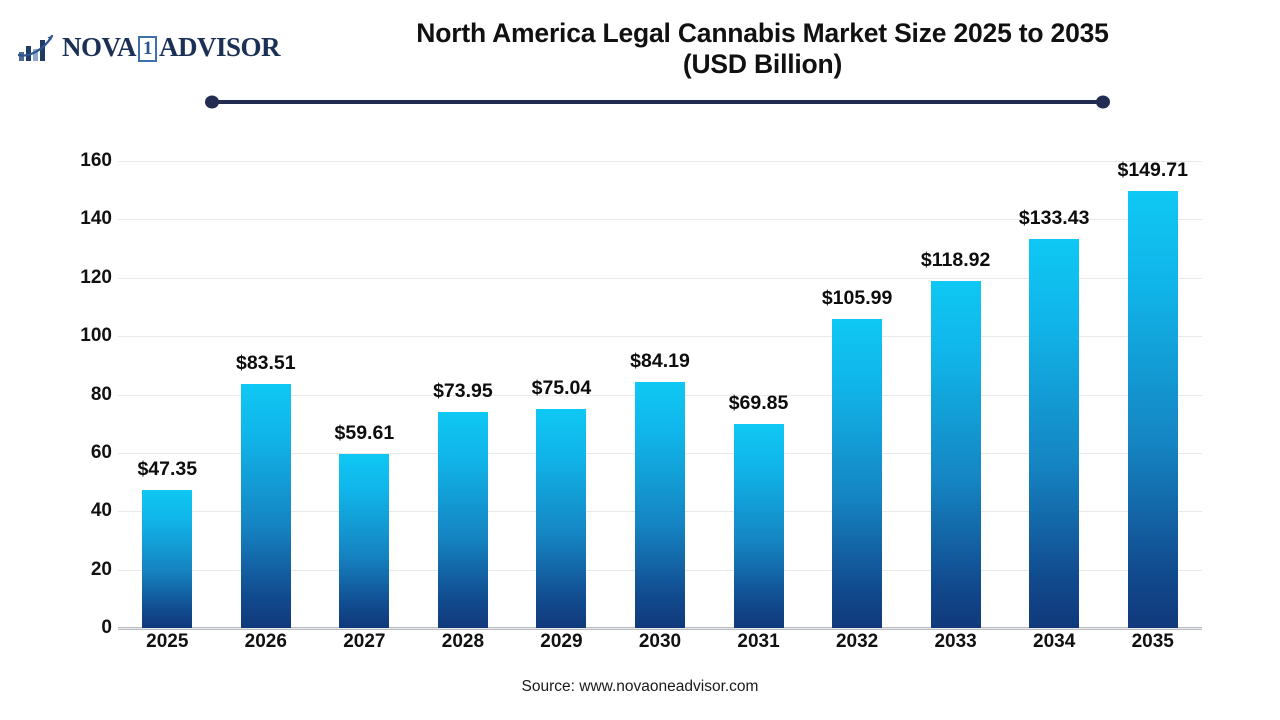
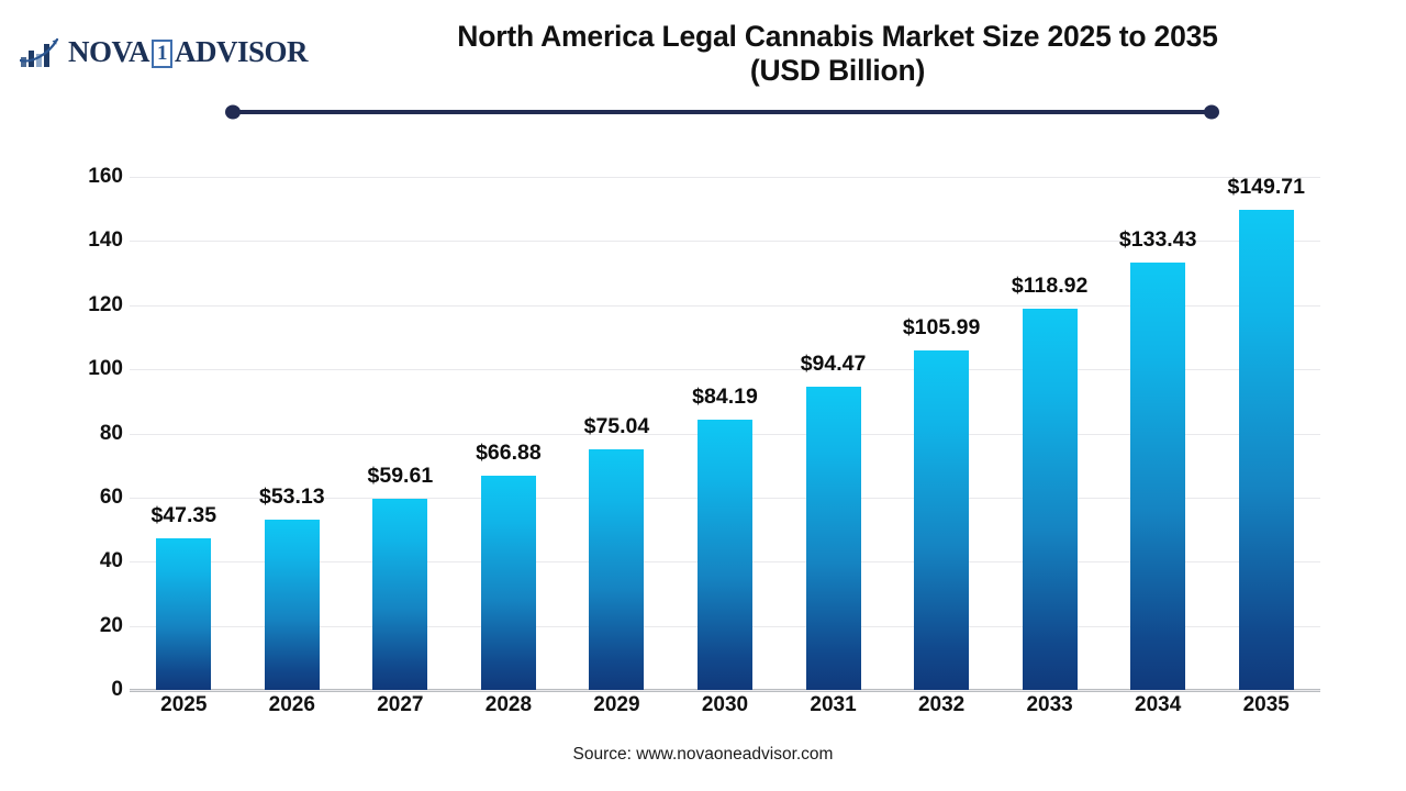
2026: $83.51 -> $53.13
2028: $73.95 -> $66.88
2031: $69.85 -> $94.47
